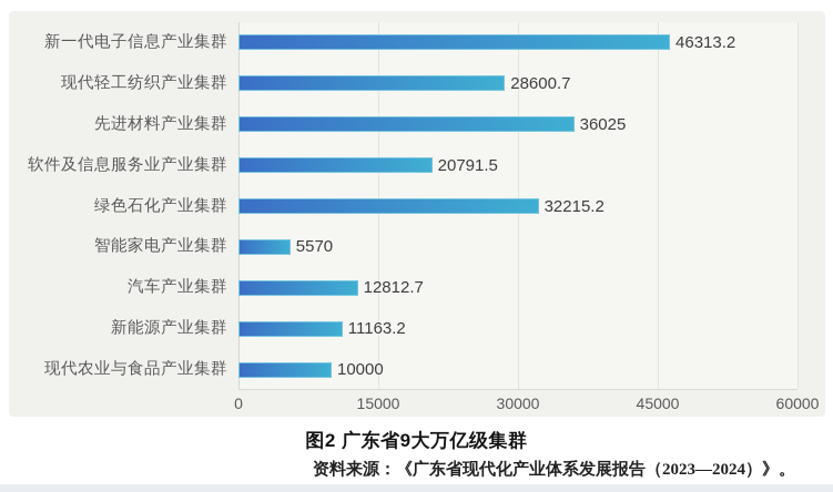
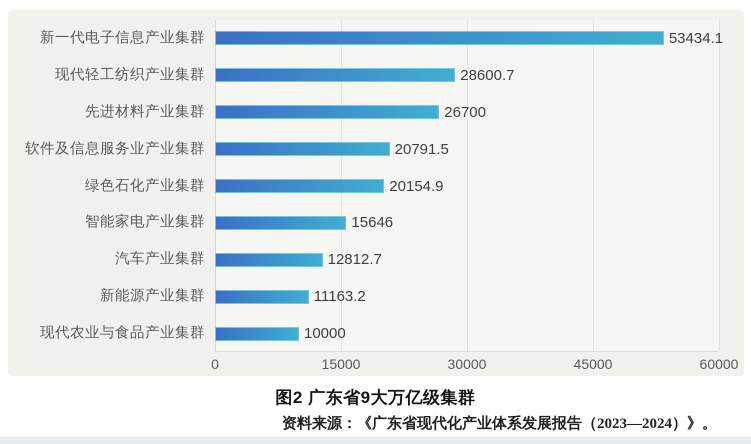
新一代电子信息产业集群: 46313.2 -> 53434.1
先进材料产业集群: 36025 -> 26700
绿色石化产业集群: 32215.2 -> 20154.9
智能家电产业集群: 5570 -> 15646
